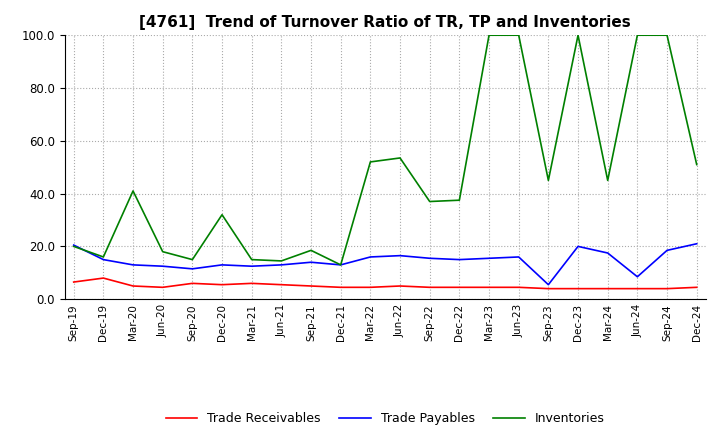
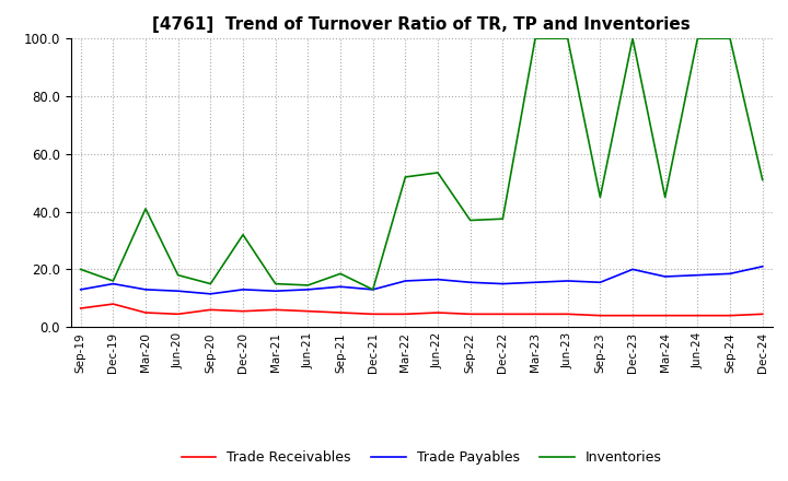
Trade Payables/Sep-19: 20.5 -> 13.0
Trade Payables/Sep-23: 5.5 -> 15.5
Trade Payables/Jun-24: 8.5 -> 18.0
